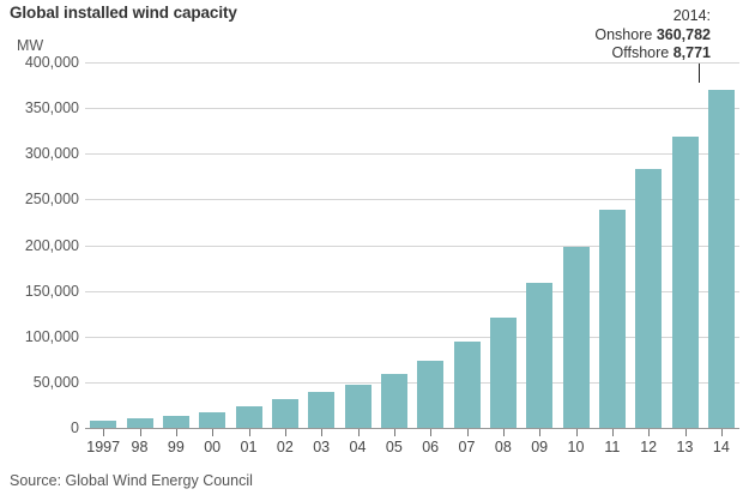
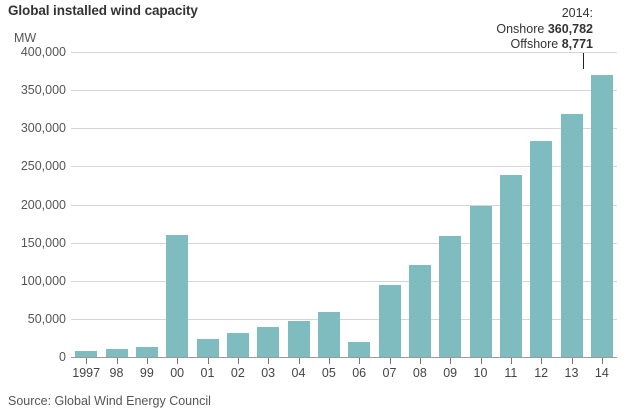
00: 20000 -> 160000
06: 70000 -> 20000
